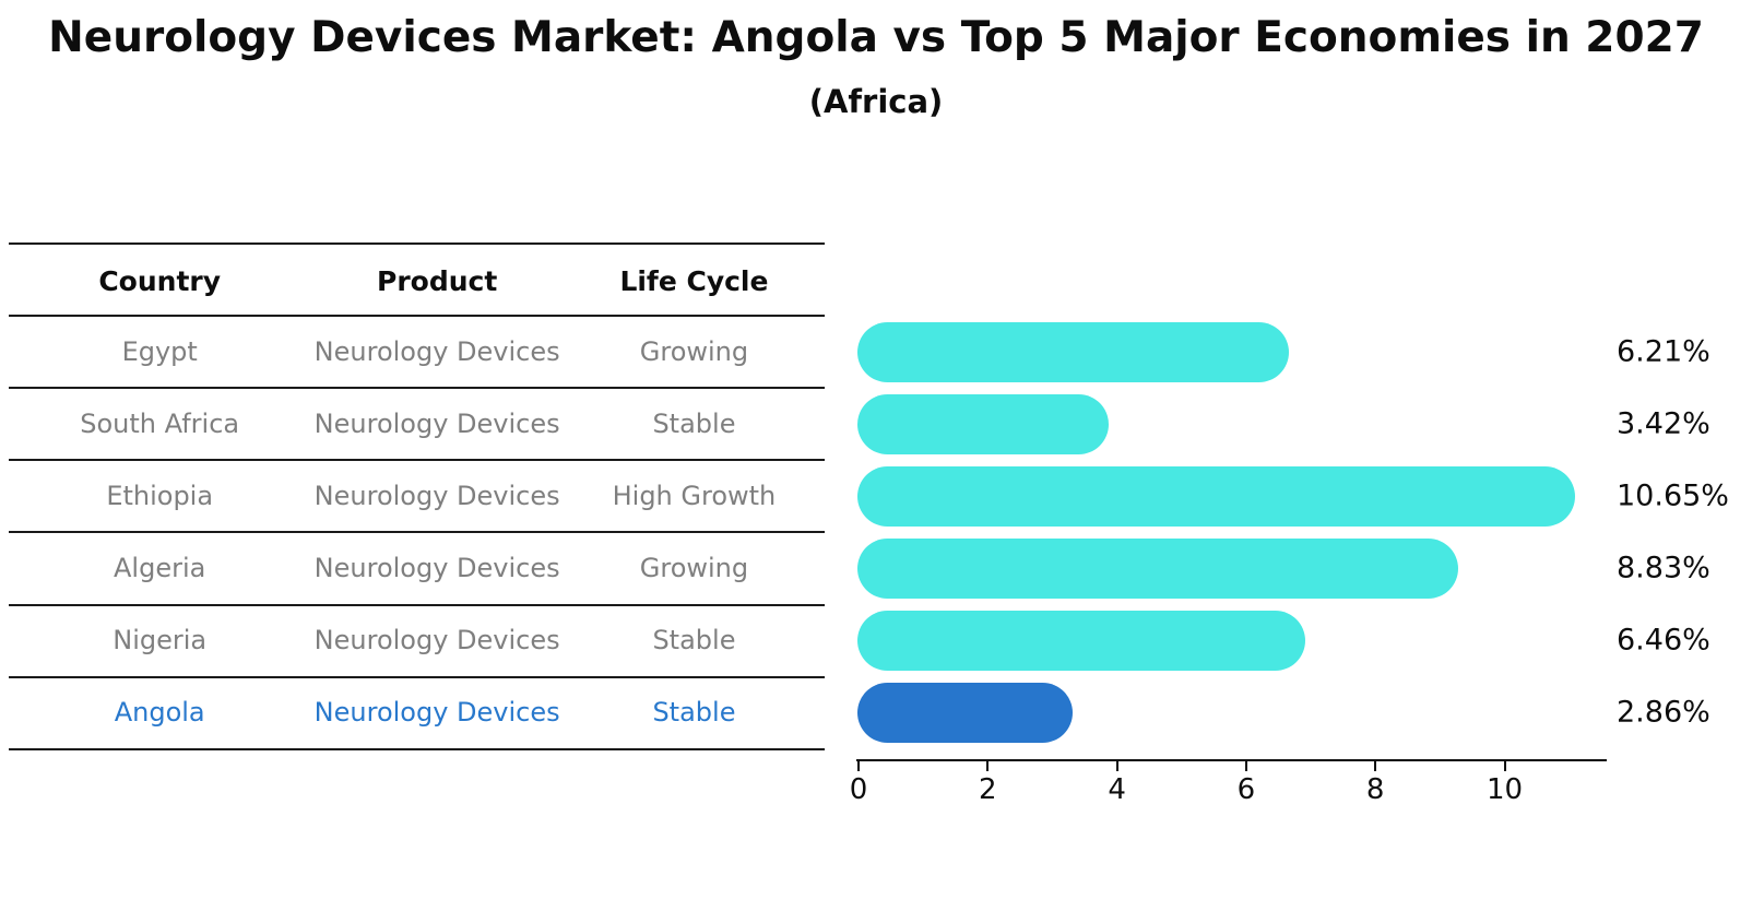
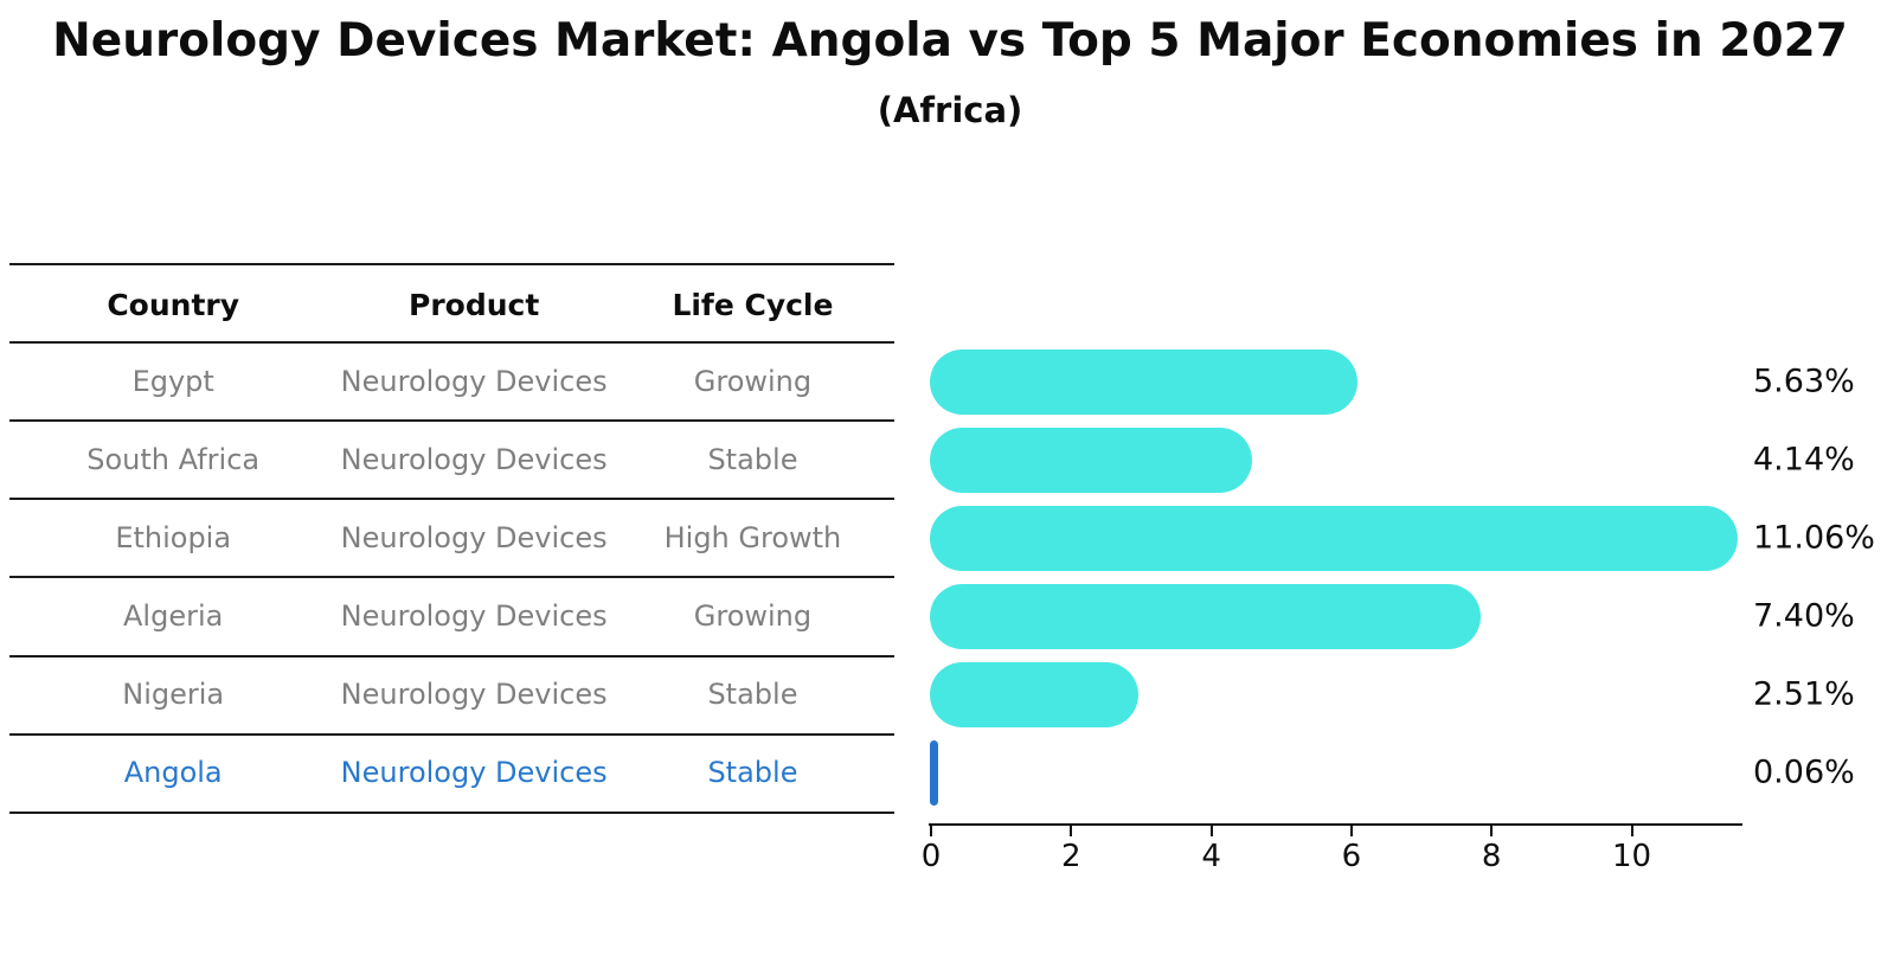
Egypt: 6.21% -> 5.63%
South Africa: 3.42% -> 4.14%
Ethiopia: 10.65% -> 11.06%
Algeria: 8.83% -> 7.40%
Nigeria: 6.46% -> 2.51%
Angola: 2.86% -> 0.06%
